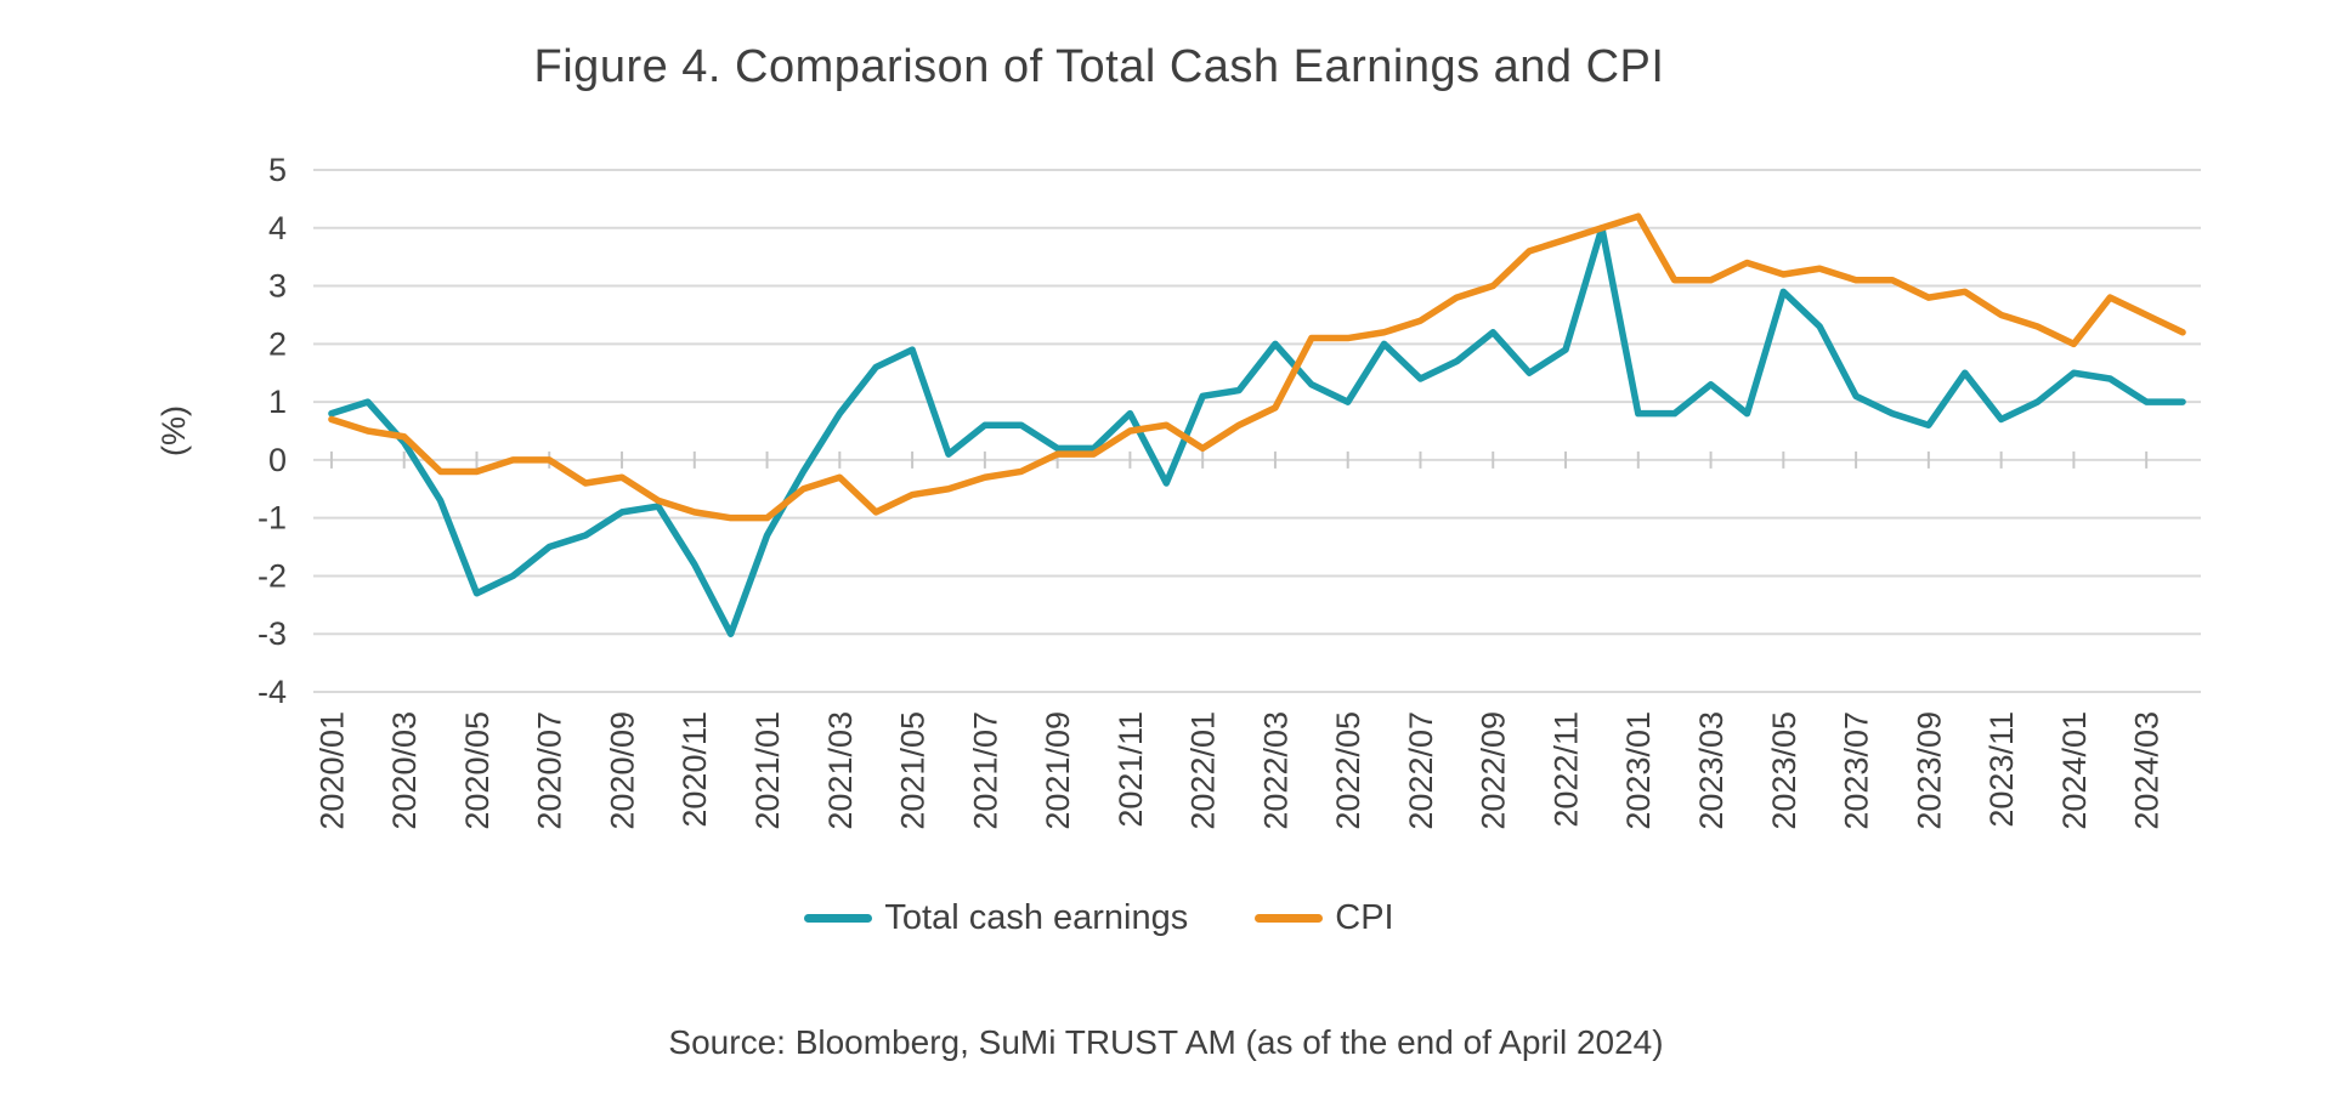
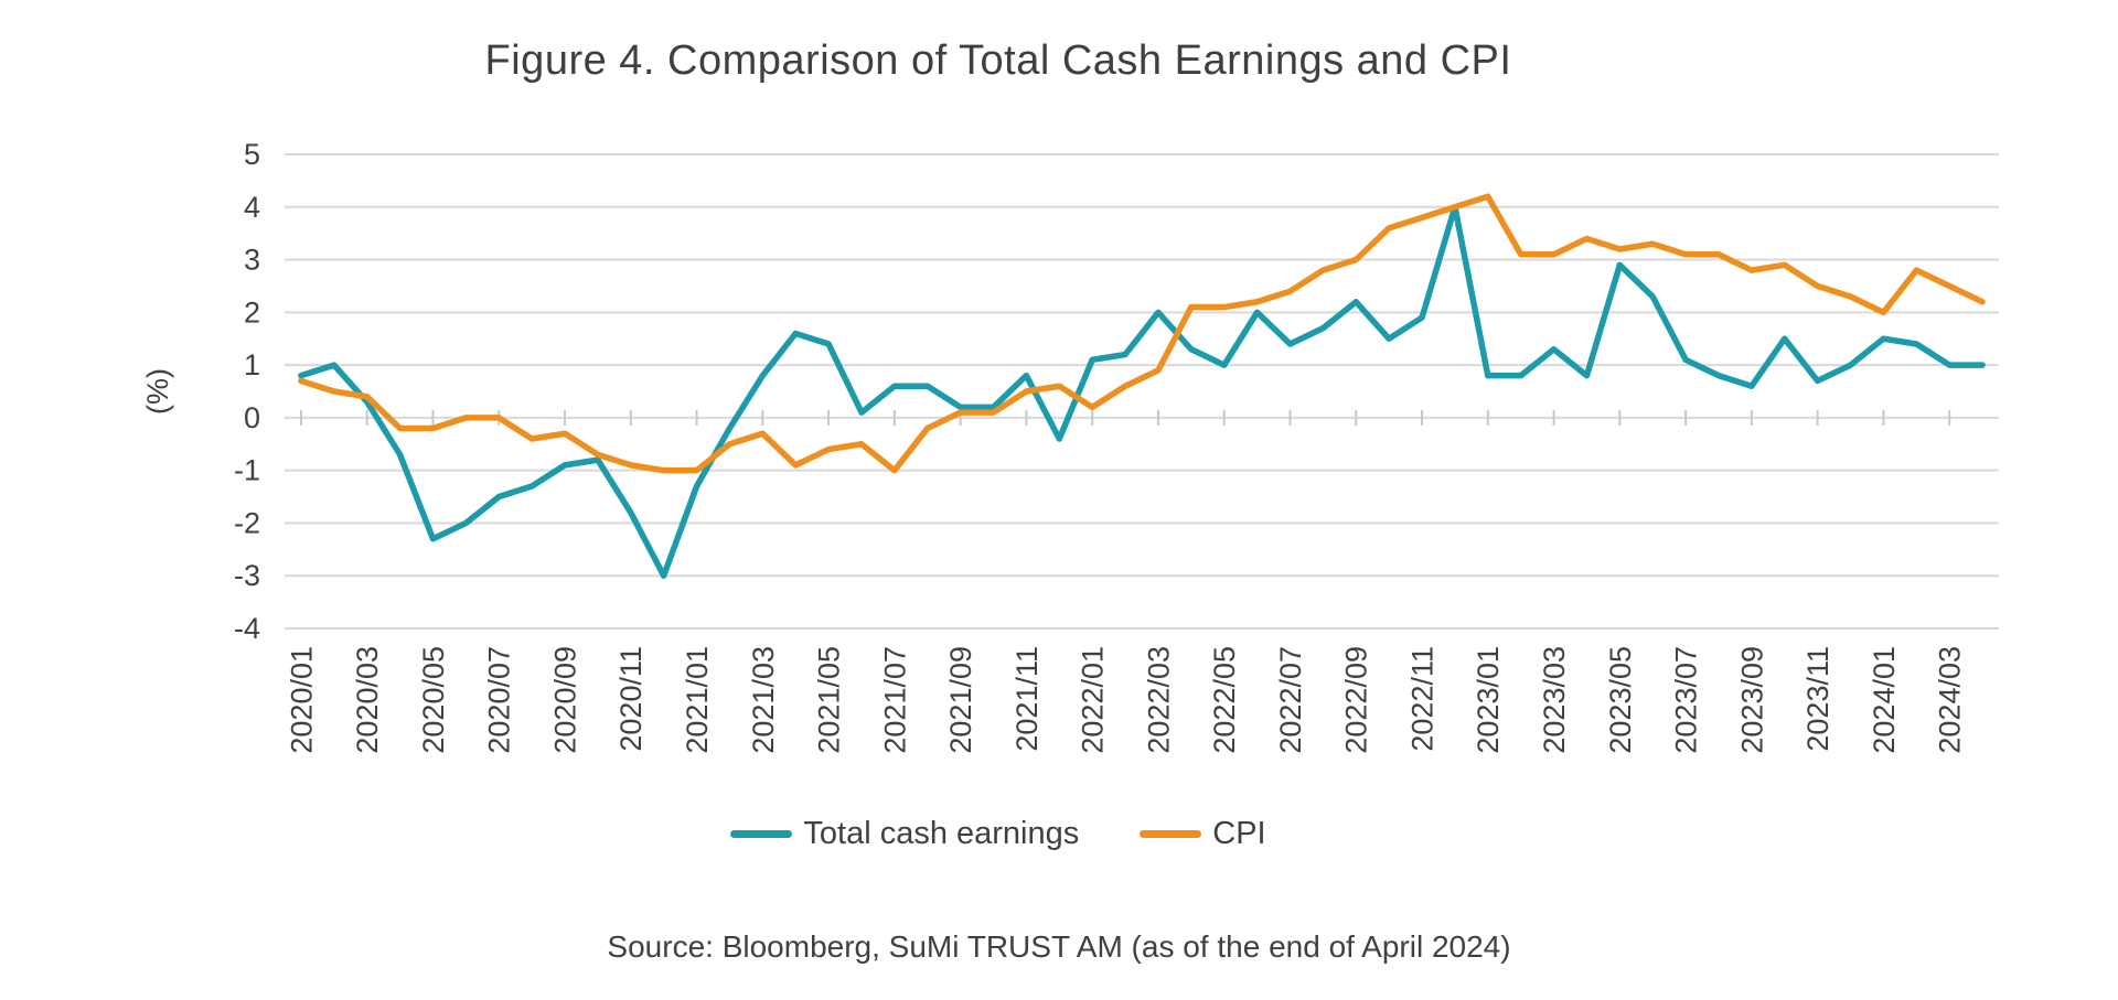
Total cash earnings/2021/05: 1.9 -> 1.4
CPI/2021/07: -0.3 -> -1.0
